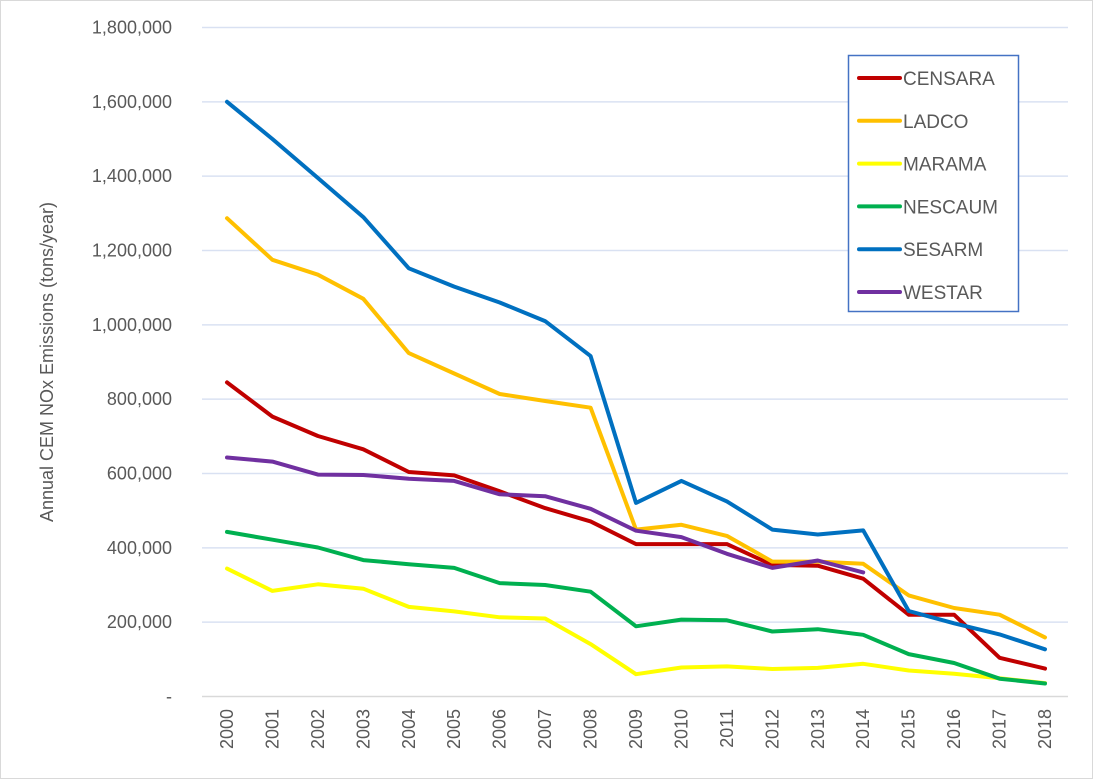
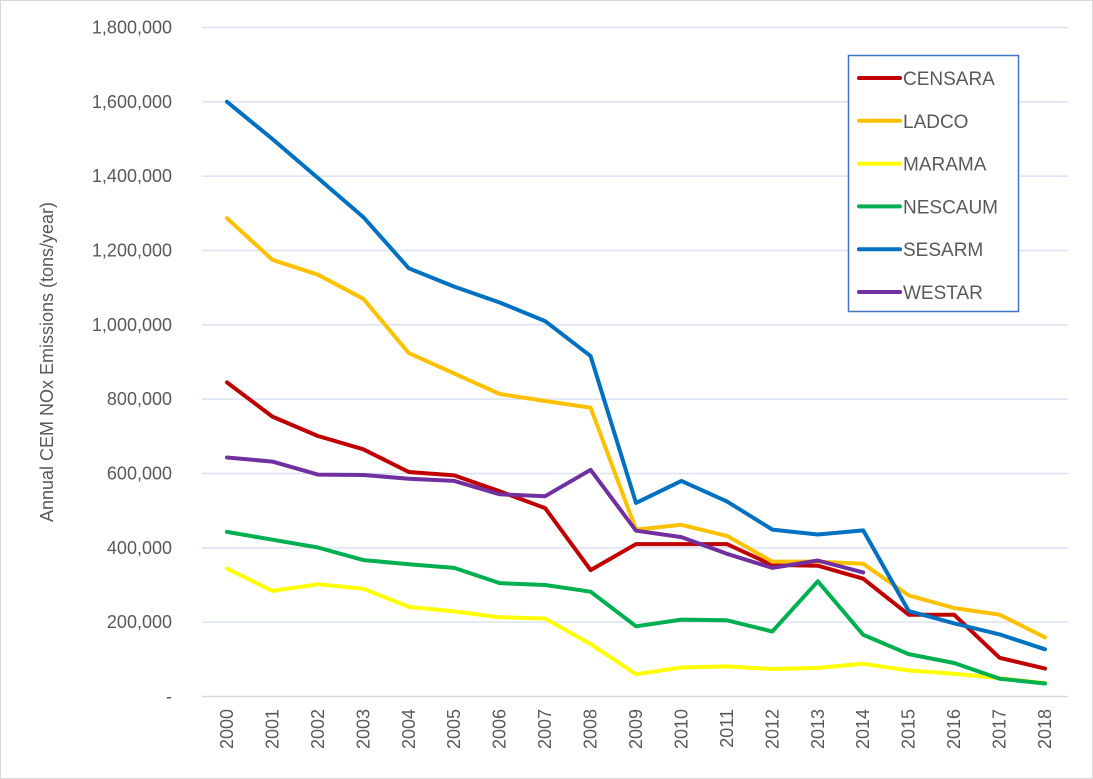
CENSARA/2008: 470000 -> 340000
WESTAR/2008: 500000 -> 610000
NESCAUM/2013: 180000 -> 310000
